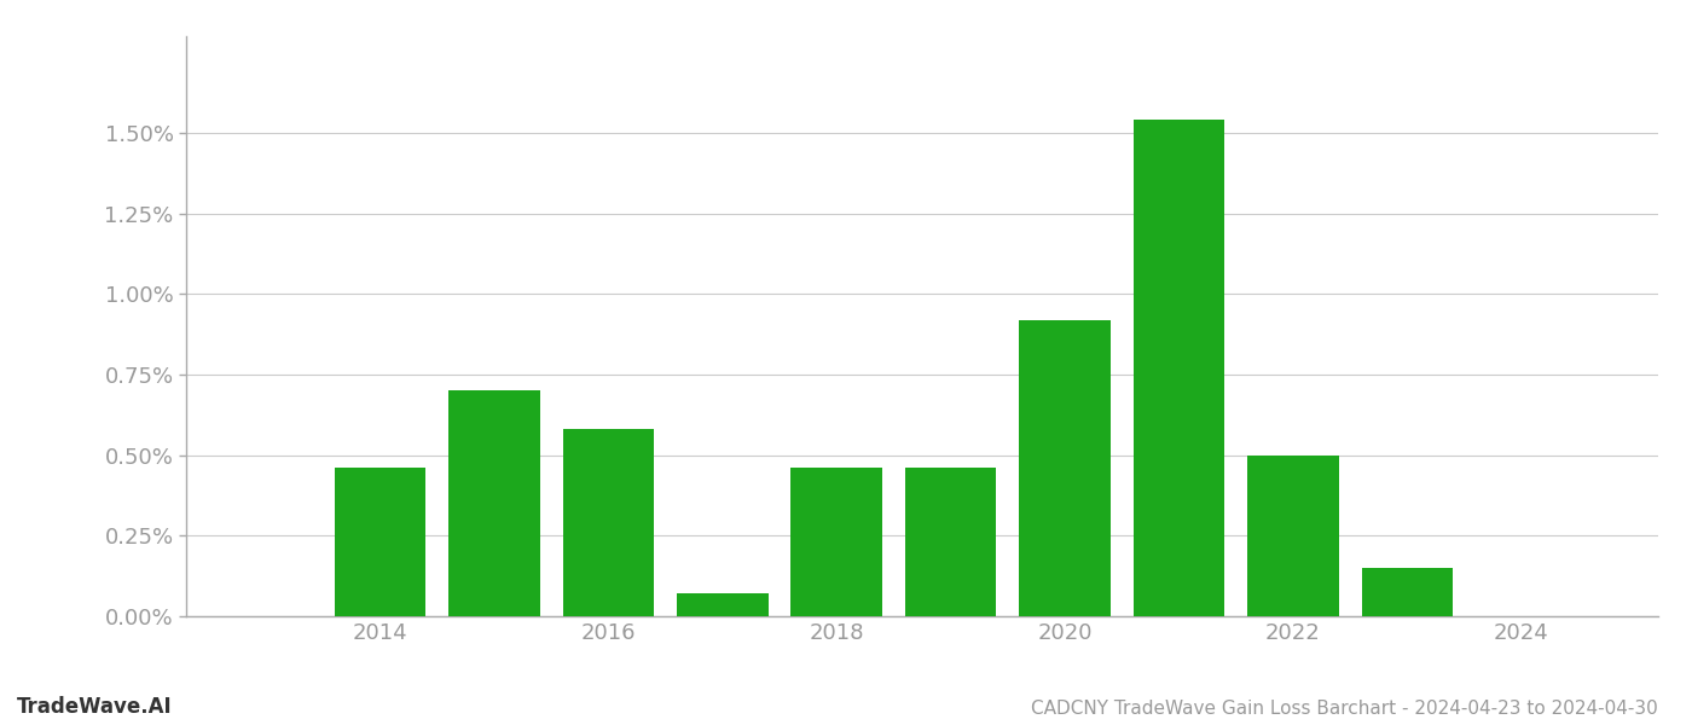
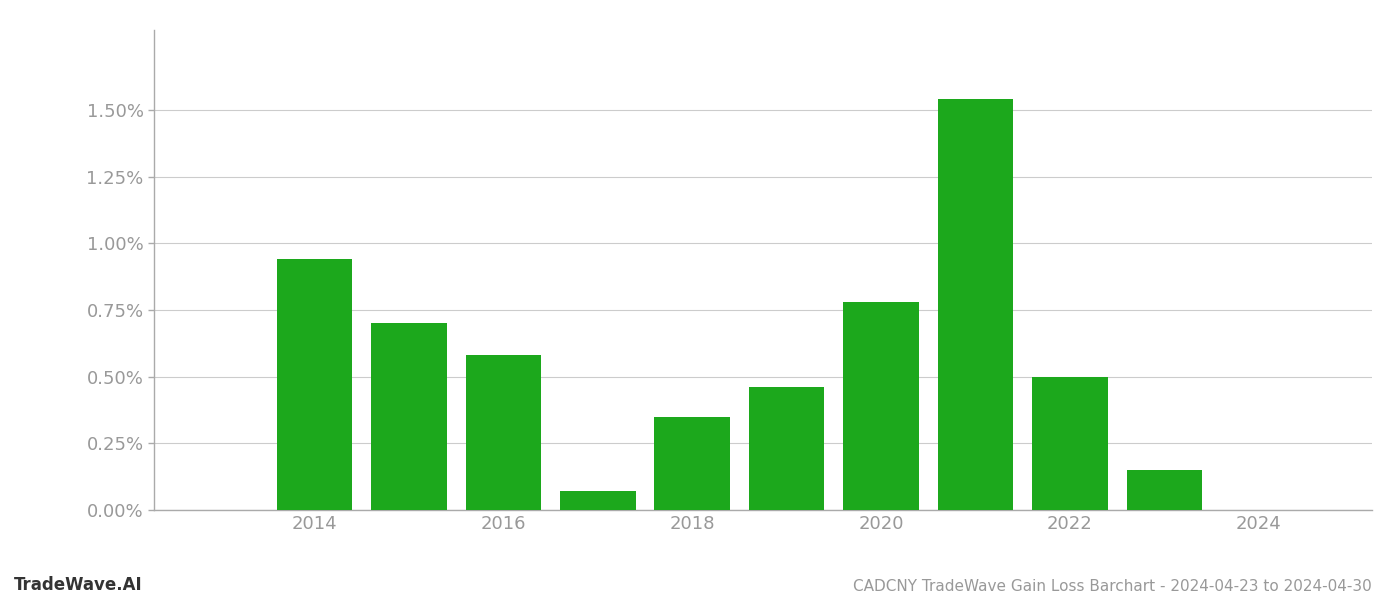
2014: 0.46% -> 0.94%
2018: 0.46% -> 0.35%
2020: 0.92% -> 0.78%
